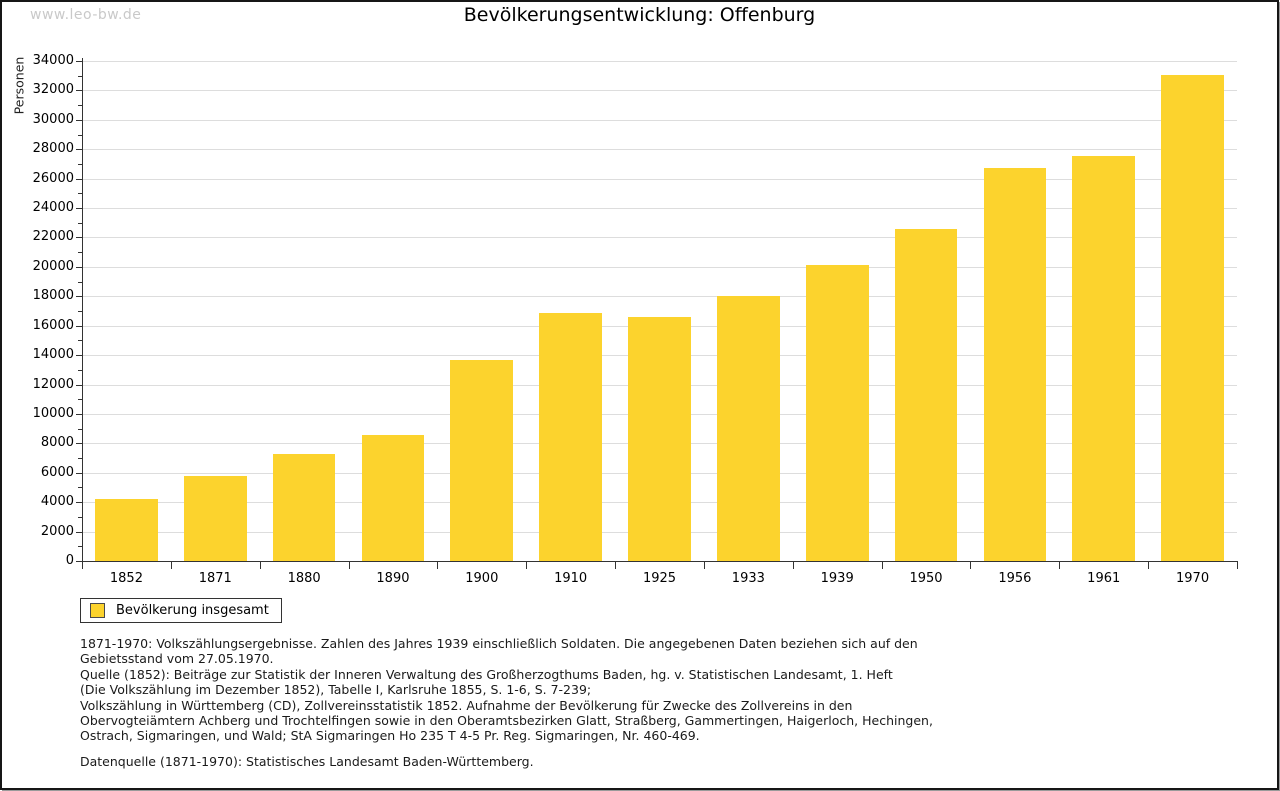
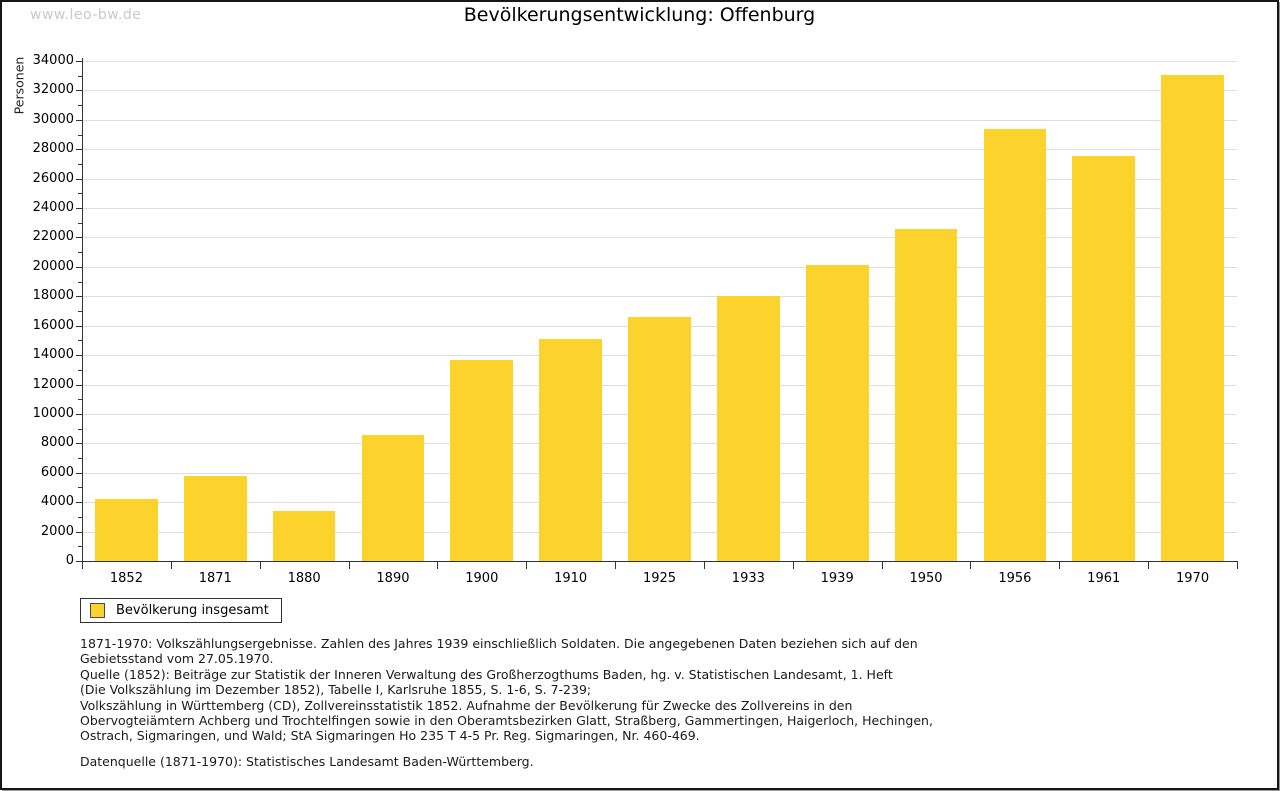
1880: 7300 -> 3400
1910: 16800 -> 15100
1956: 26800 -> 29400
